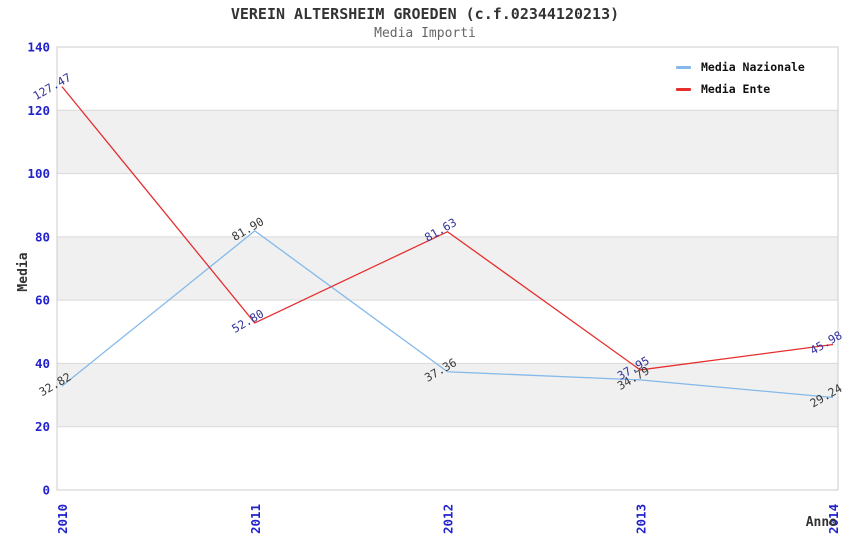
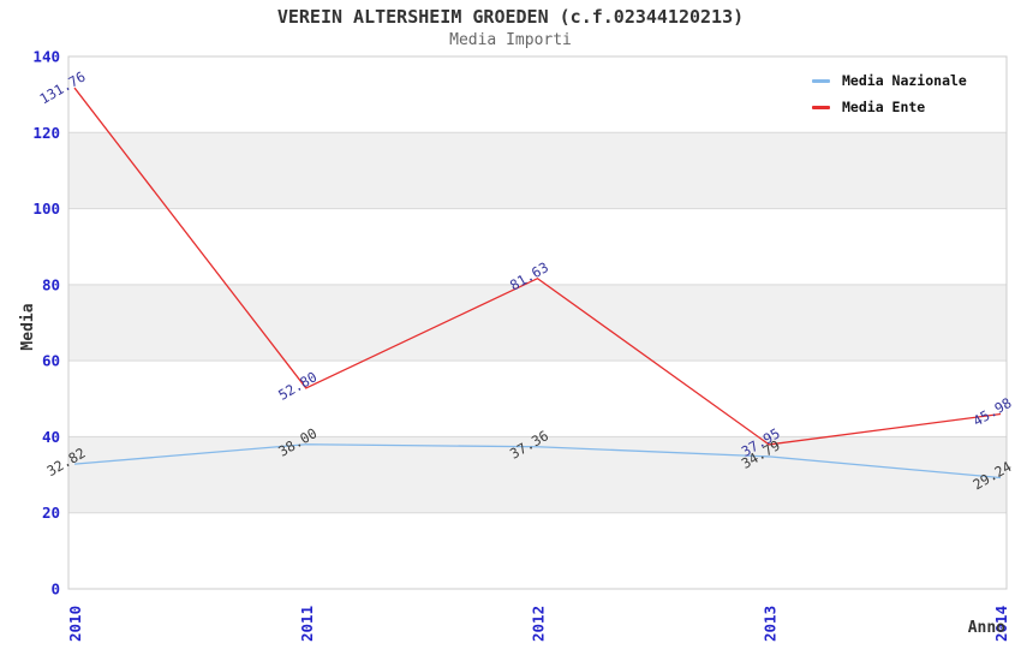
Media Ente/2010: 127.47 -> 131.76
Media Nazionale/2011: 81.90 -> 38.00
